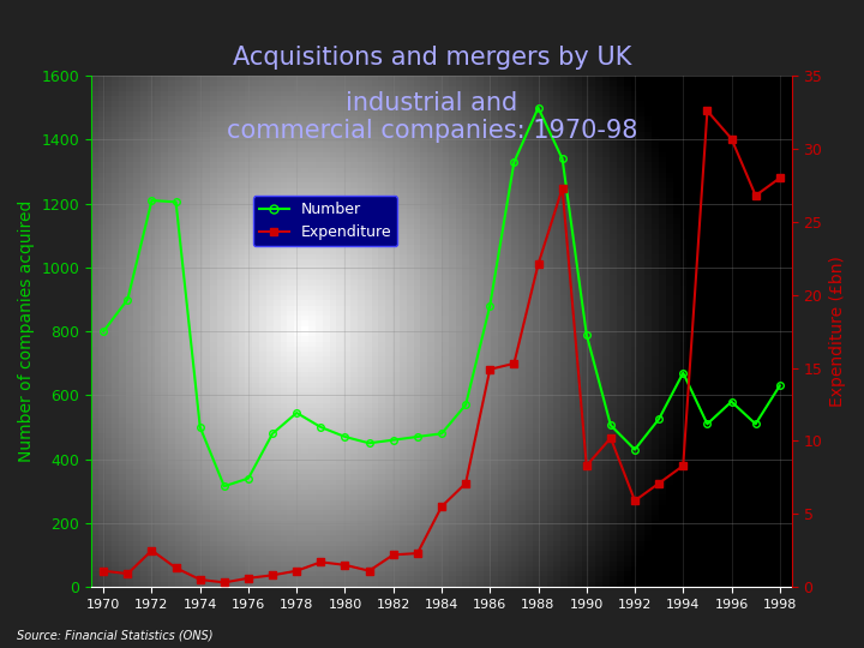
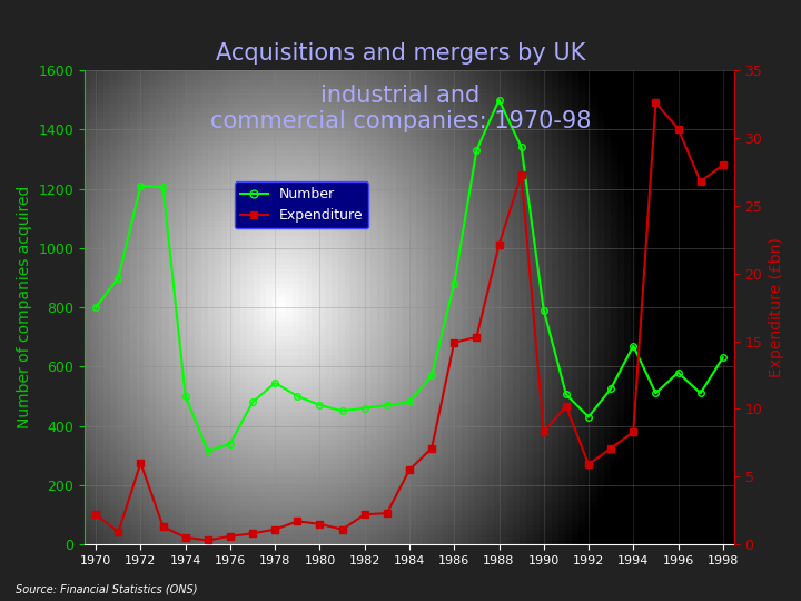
Expenditure/1970: 1.1 -> 2.2
Expenditure/1972: 2.5 -> 6.0
